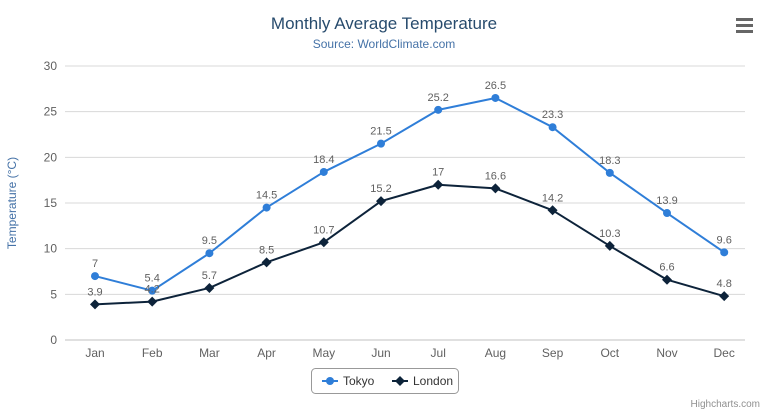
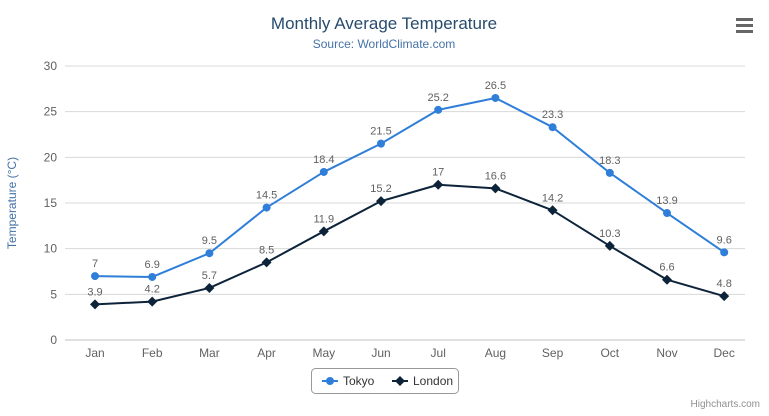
Tokyo/Feb: 5.4 -> 6.9
London/May: 10.7 -> 11.9
